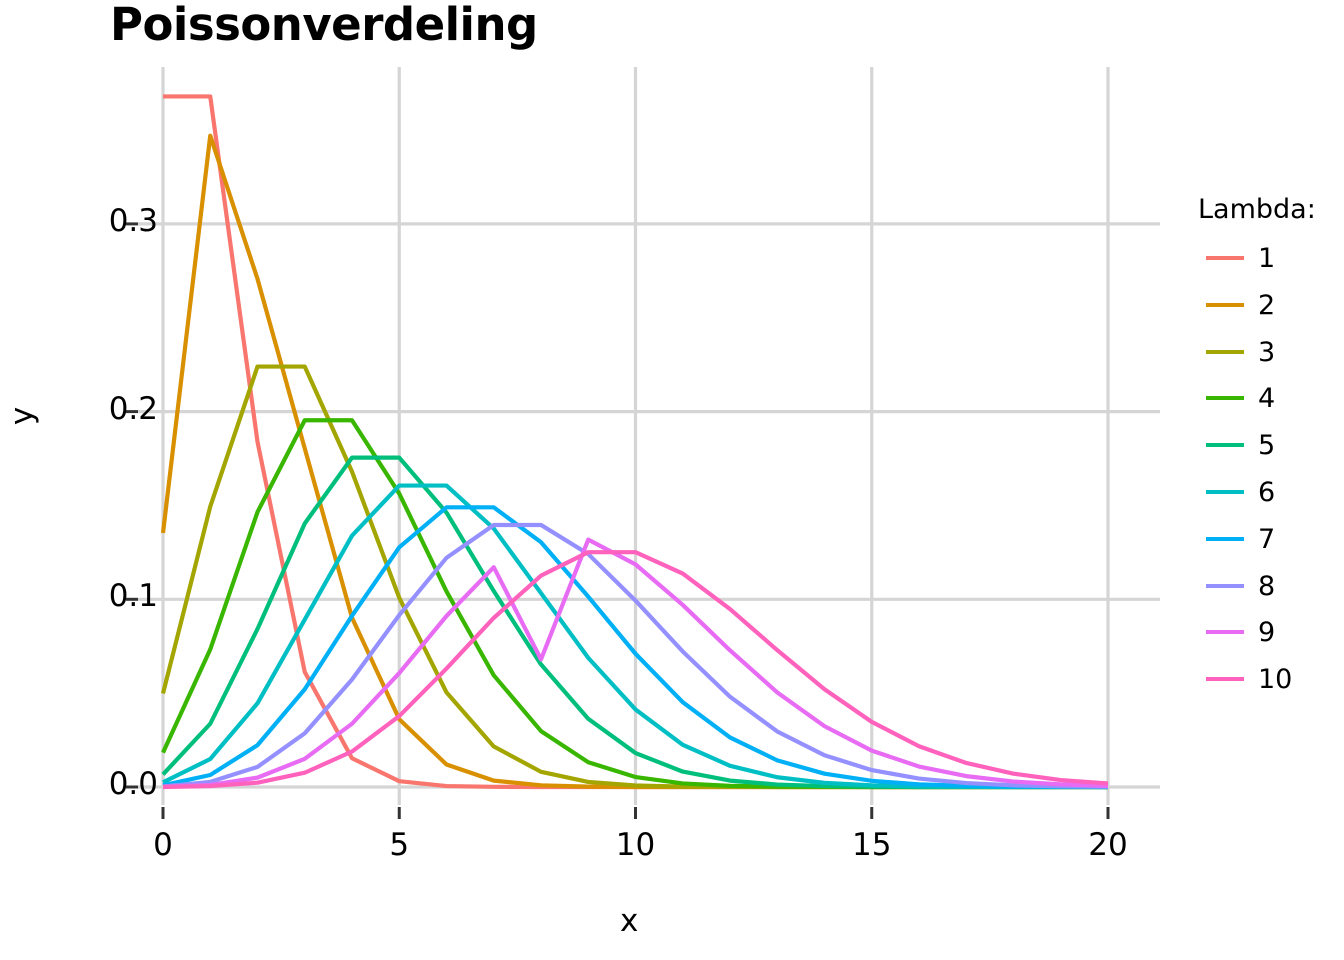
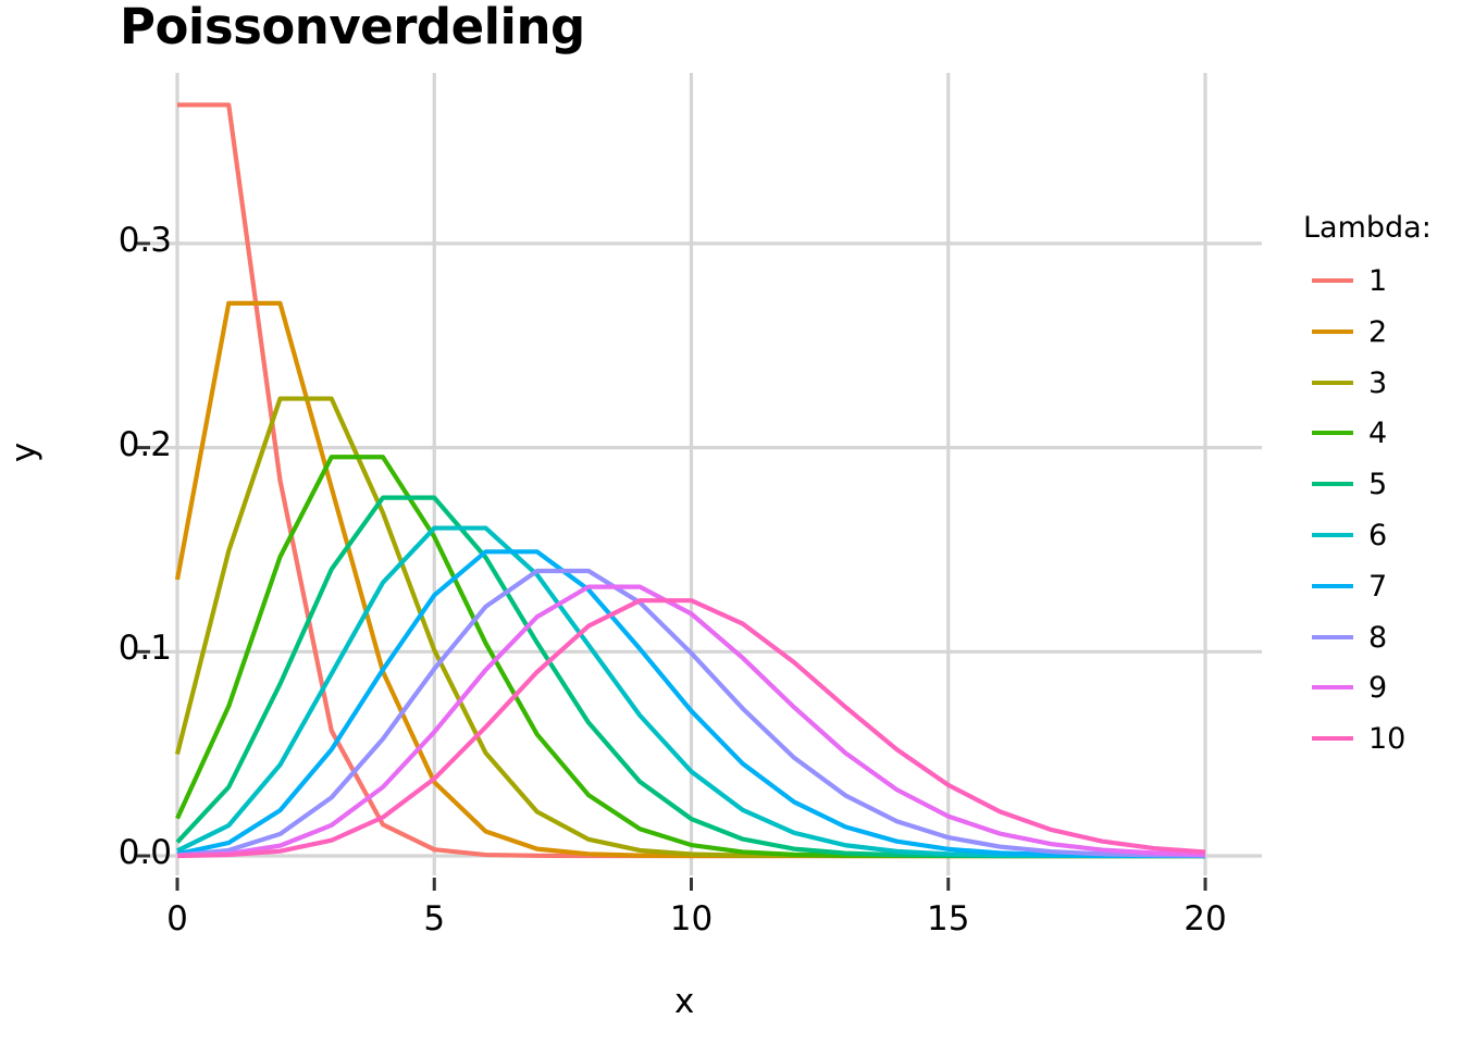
2/1: 0.347 -> 0.271
9/8: 0.068 -> 0.132
